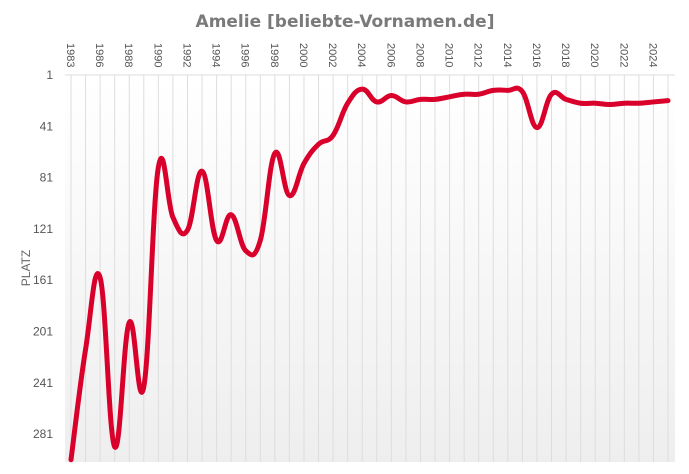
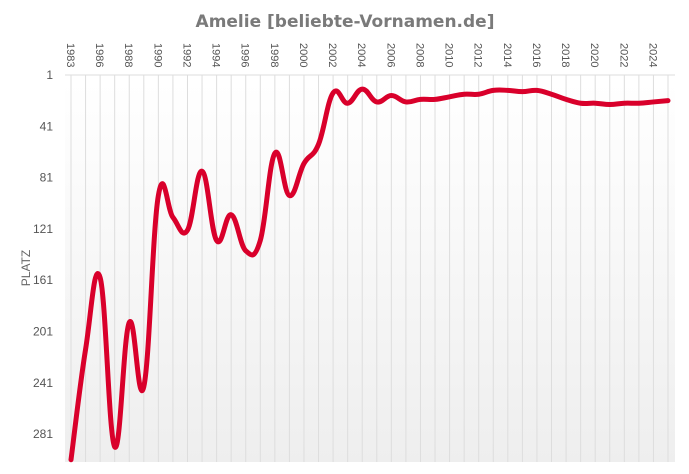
1990: 73 -> 95
2002: 48 -> 15
2016: 42 -> 13
